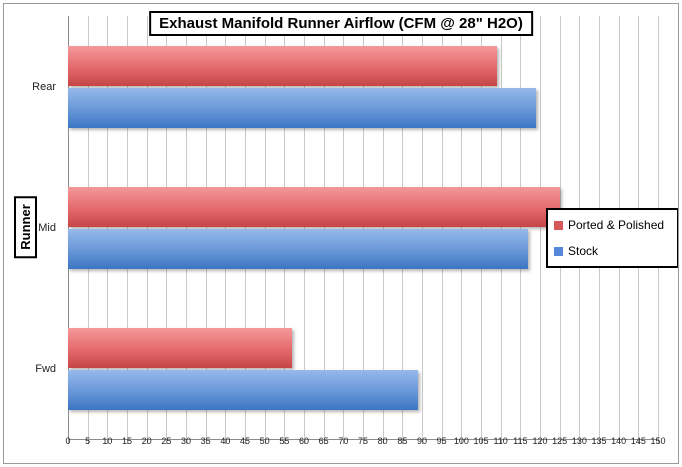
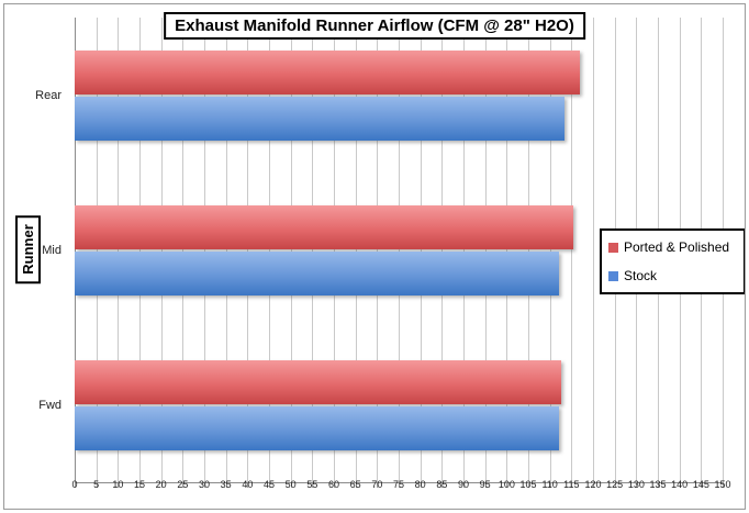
Ported & Polished/Rear: 109 -> 117
Stock/Rear: 119 -> 114
Ported & Polished/Mid: 125 -> 116
Stock/Mid: 117 -> 112
Ported & Polished/Fwd: 57 -> 112
Stock/Fwd: 89 -> 112
